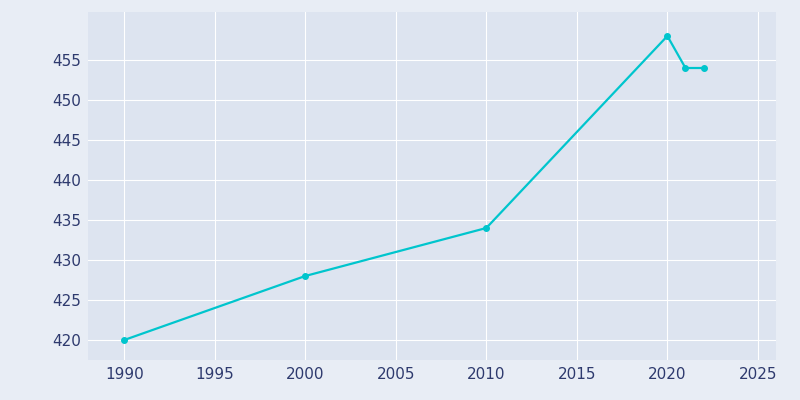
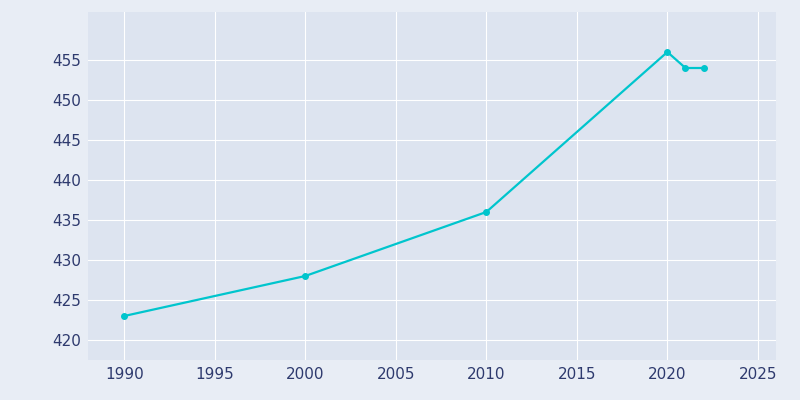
1990: 420 -> 423
2010: 434 -> 436
2020: 458 -> 456
